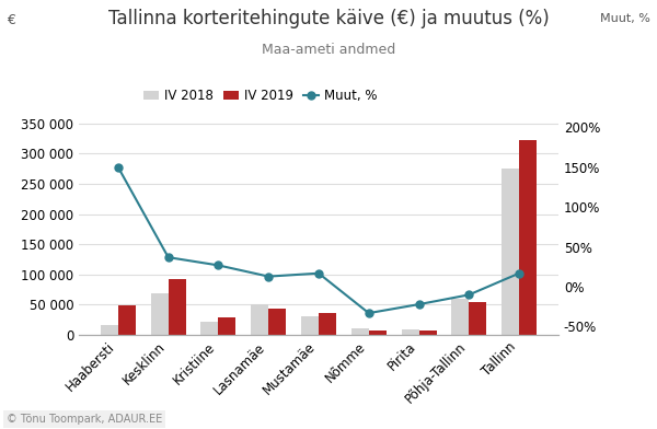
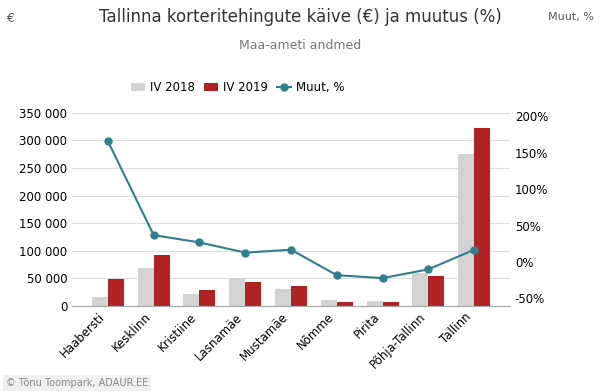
Muut, %/Haabersti: 150% -> 166%
Muut, %/Nõmme: -33% -> -18%
